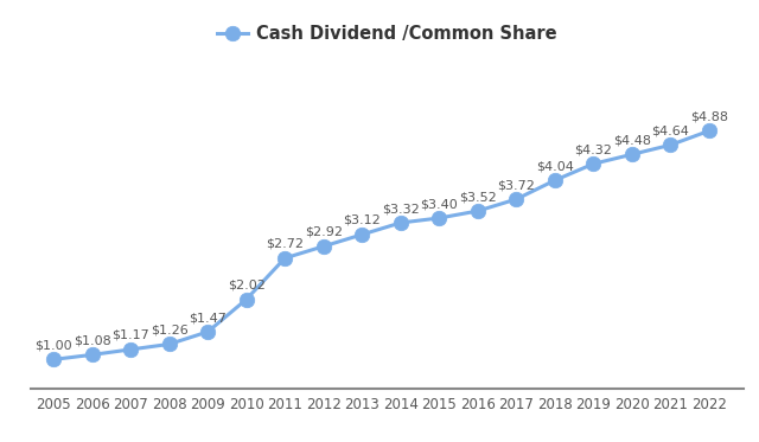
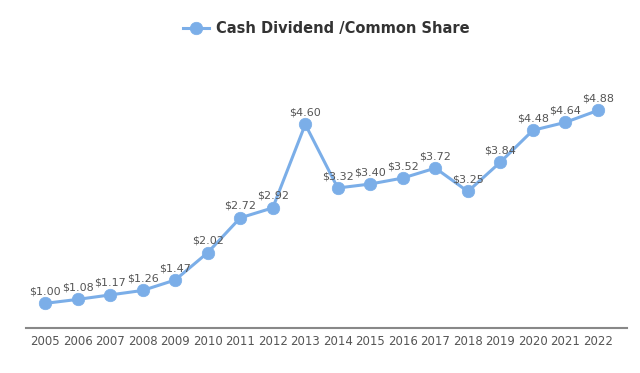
2013: $3.12 -> $4.60
2018: $4.04 -> $3.25
2019: $4.32 -> $3.84
